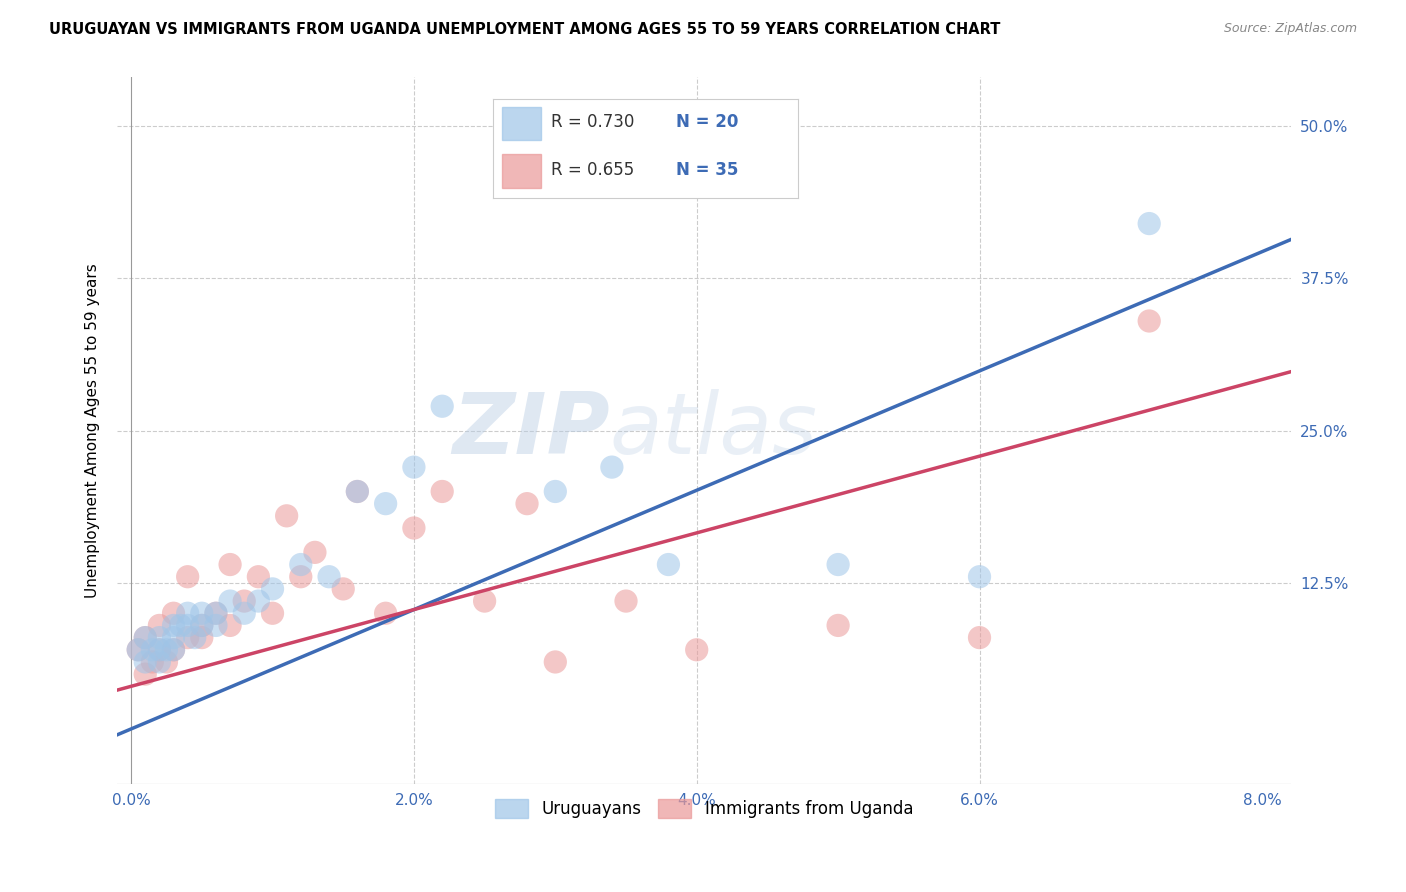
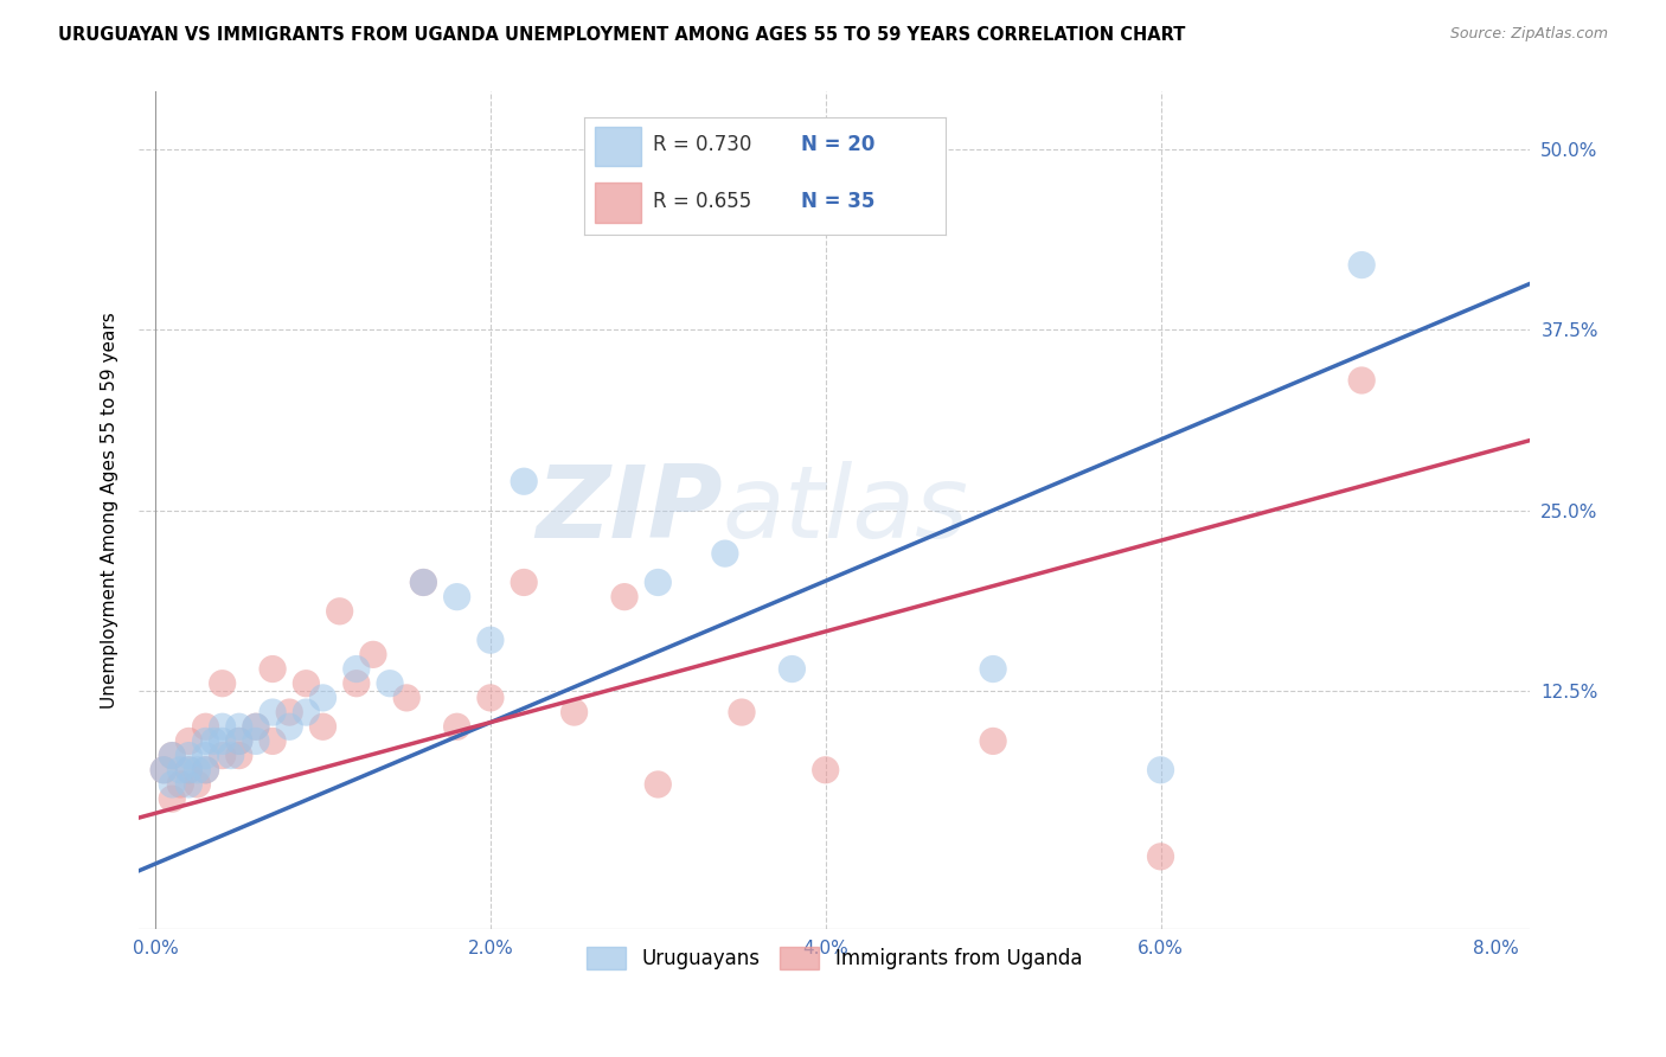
Uruguayans/2.0%: 22% -> 16%
Immigrants from Uganda/2.0%: 17% -> 12%
Uruguayans/6.0%: 13% -> 7%
Immigrants from Uganda/6.0%: 8% -> 1%
